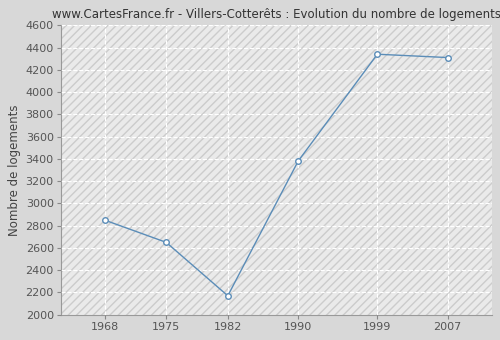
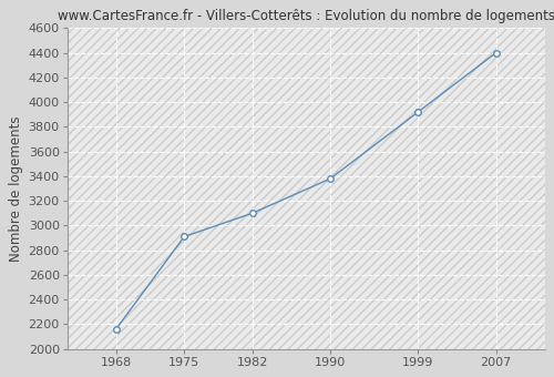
1968: 2850 -> 2160
1975: 2650 -> 2910
1982: 2170 -> 3100
1999: 4340 -> 3920
2007: 4310 -> 4400
